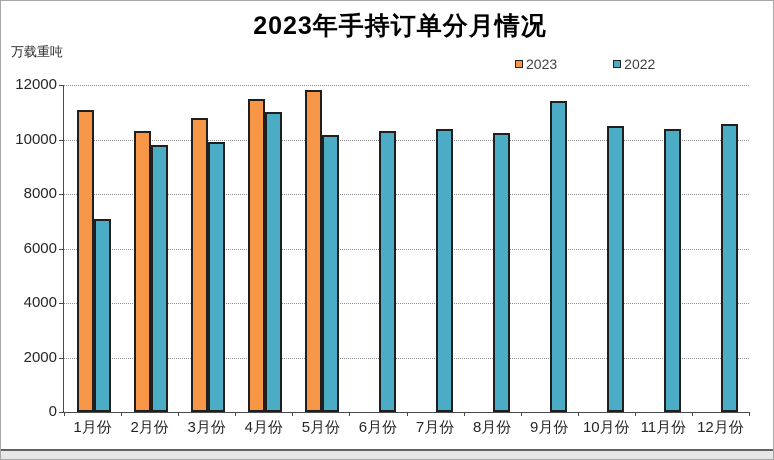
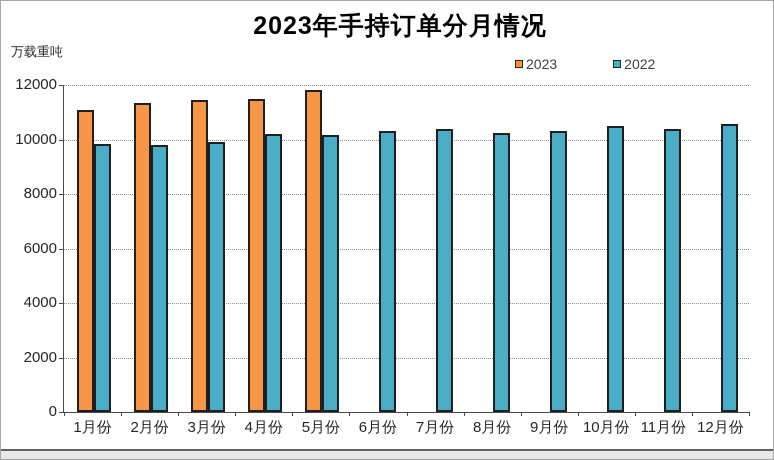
2022/1月份: 7100 -> 9800
2023/2月份: 10300 -> 11400
2023/3月份: 10800 -> 11400
2022/4月份: 11000 -> 10200
2022/9月份: 11400 -> 10300
